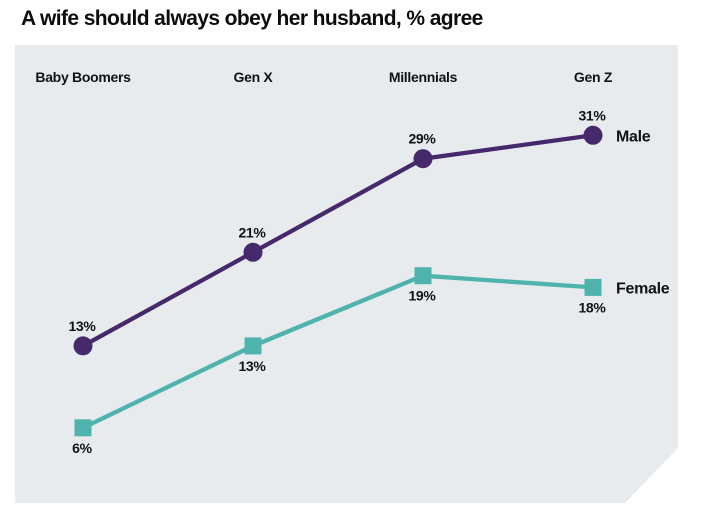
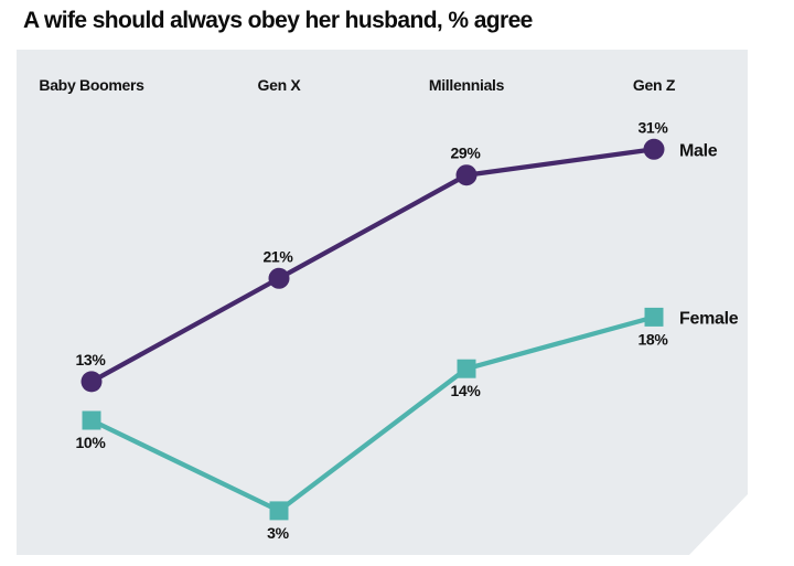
Female/Baby Boomers: 6% -> 10%
Female/Gen X: 13% -> 3%
Female/Millennials: 19% -> 14%
